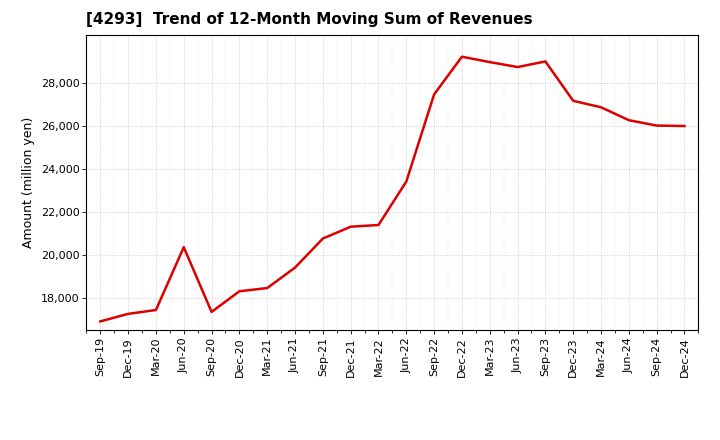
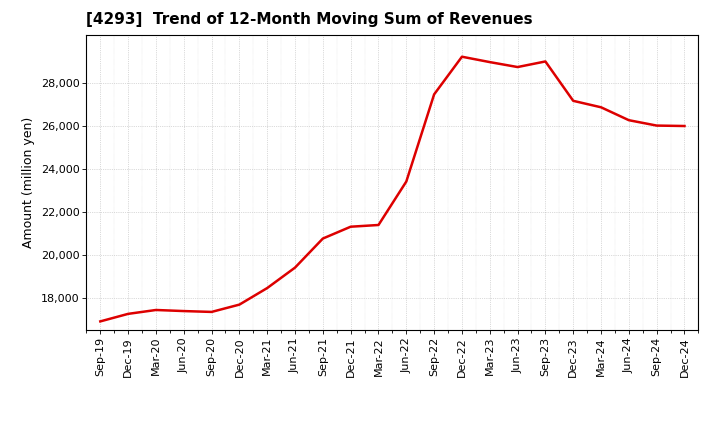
Jun-20: 20,350 -> 17,380
Dec-20: 18,300 -> 17,680
